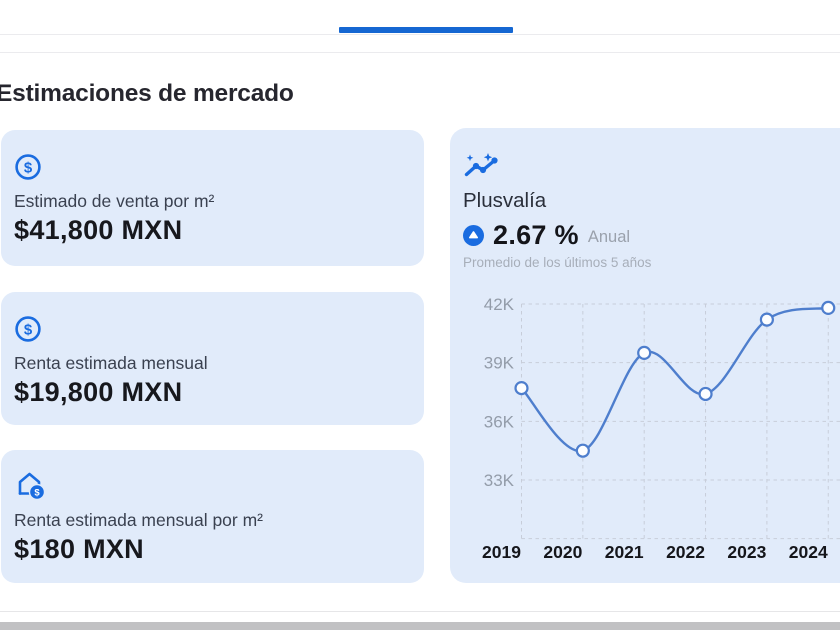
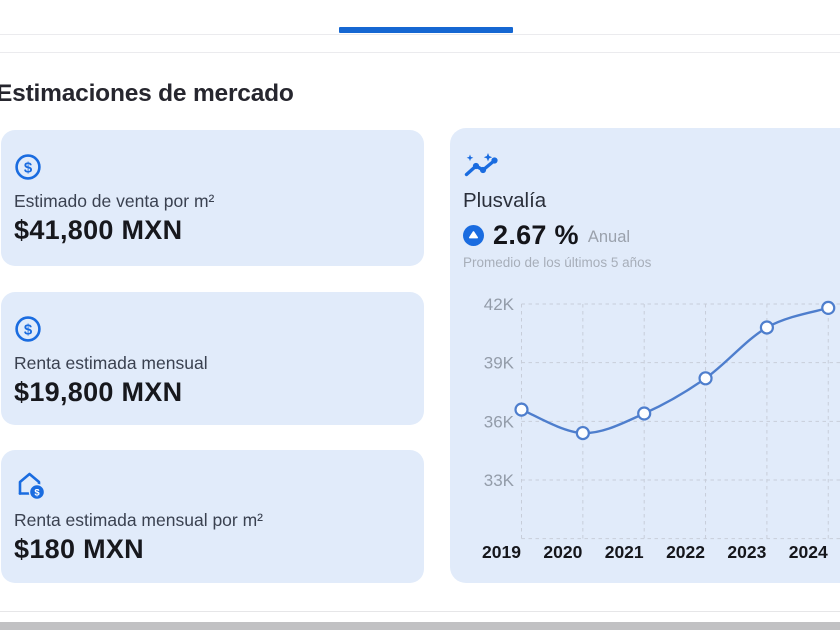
2019: 37.7K -> 36.6K
2020: 34.5K -> 35.4K
2021: 39.5K -> 36.4K
2022: 37.4K -> 38.2K
2023: 41.2K -> 40.8K
